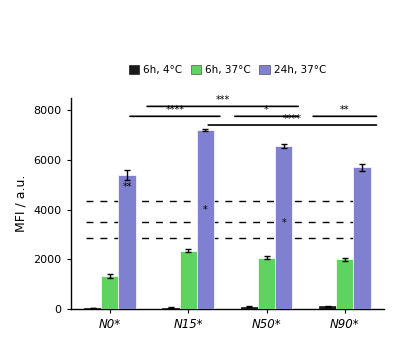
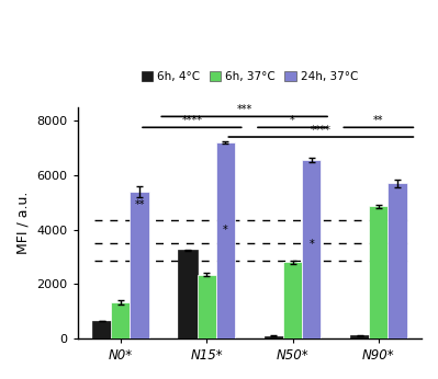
6h, 4°C/N0*: 30 -> 650
6h, 4°C/N15*: 50 -> 3250
6h, 37°C/N50*: 2070 -> 2800
6h, 37°C/N90*: 2000 -> 4850
